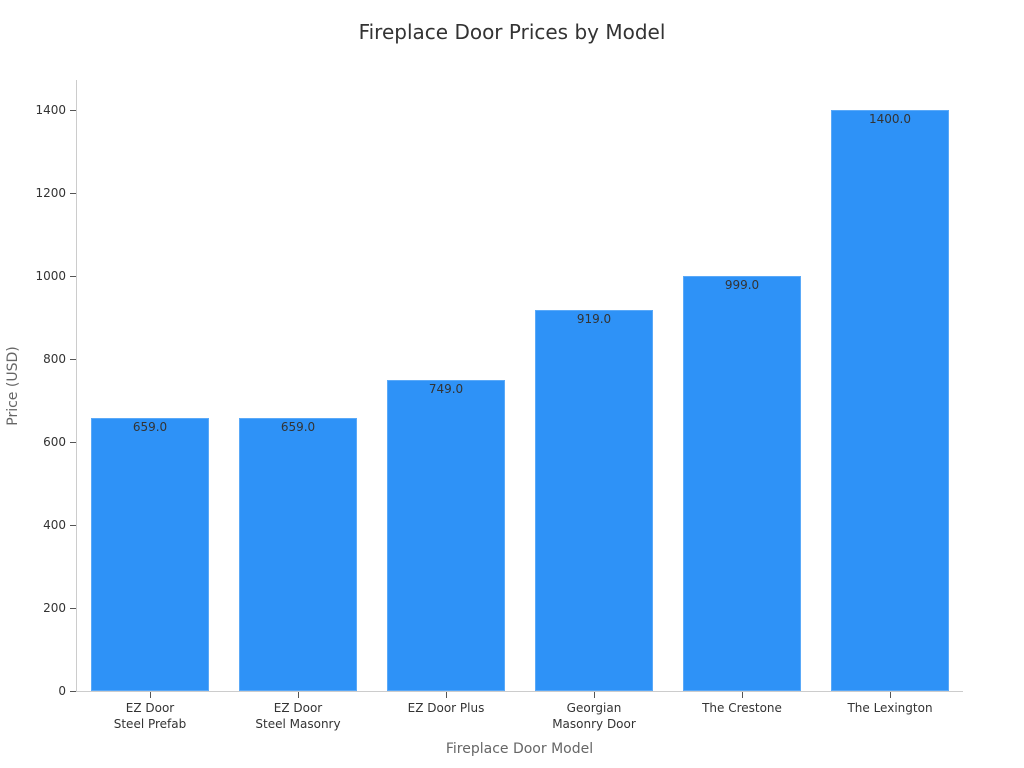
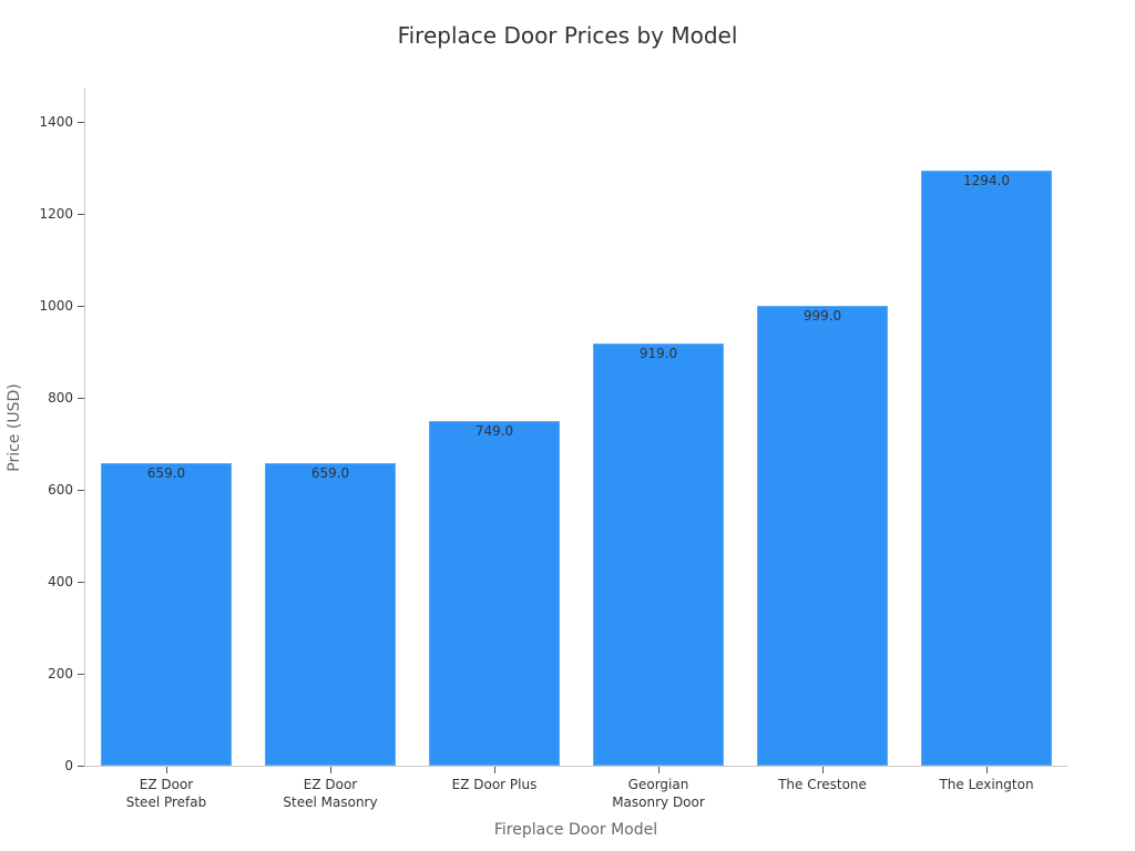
The Lexington: 1400.0 -> 1294.0
